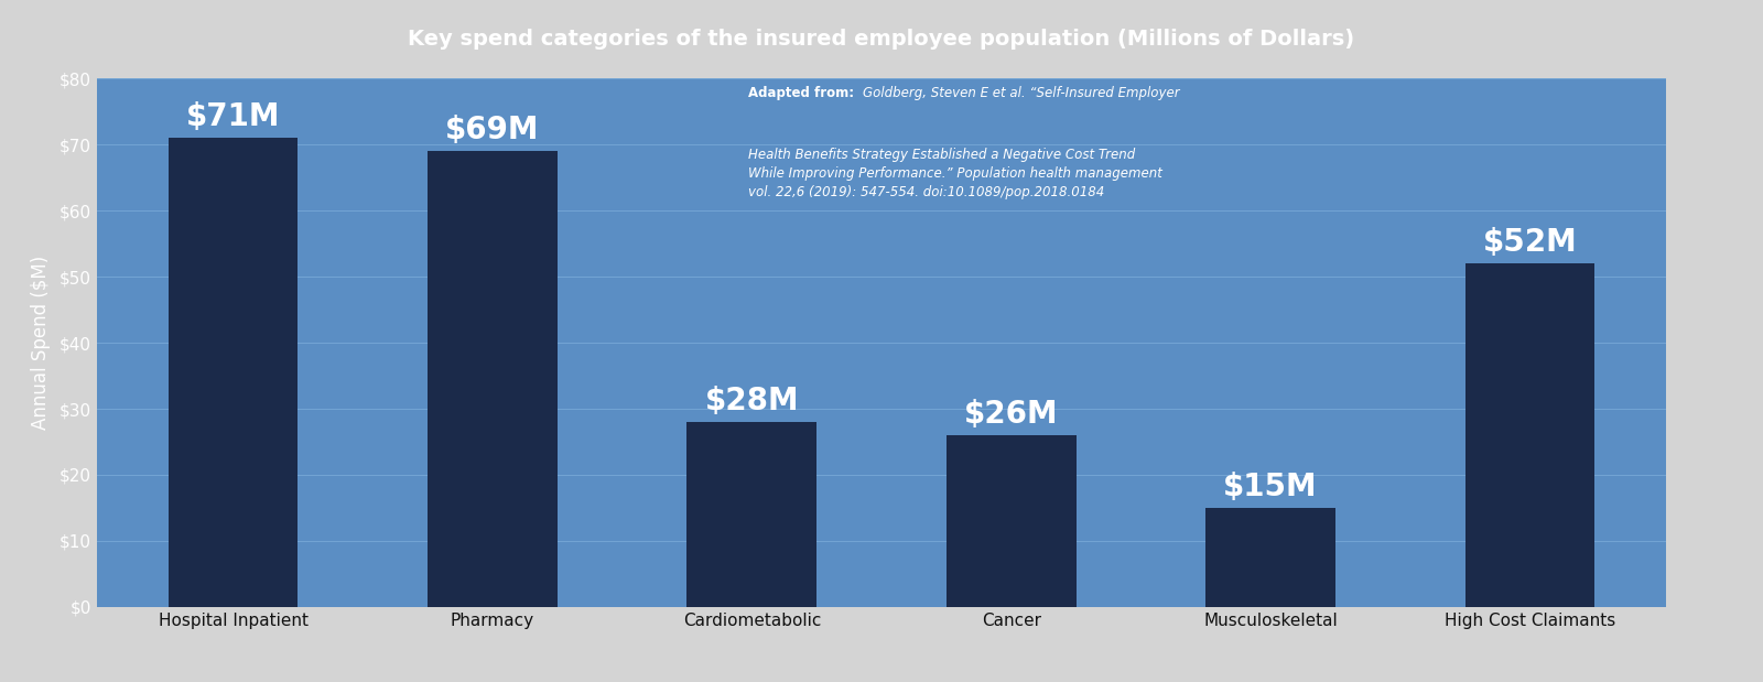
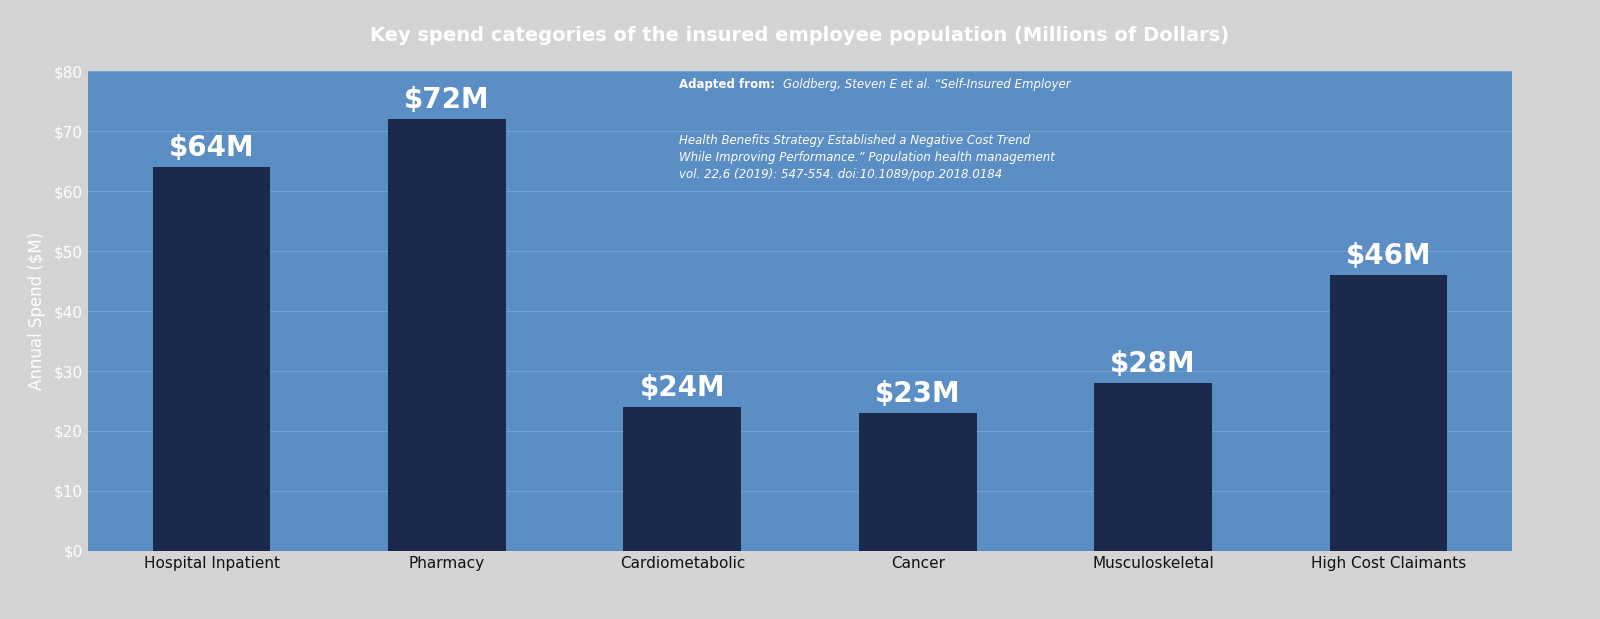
Hospital Inpatient: $71M -> $64M
Pharmacy: $69M -> $72M
Cardiometabolic: $28M -> $24M
Cancer: $26M -> $23M
Musculoskeletal: $15M -> $28M
High Cost Claimants: $52M -> $46M
